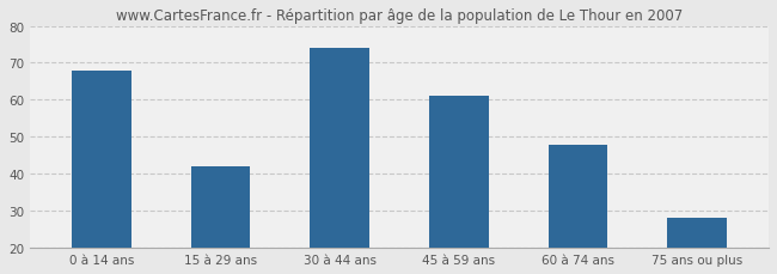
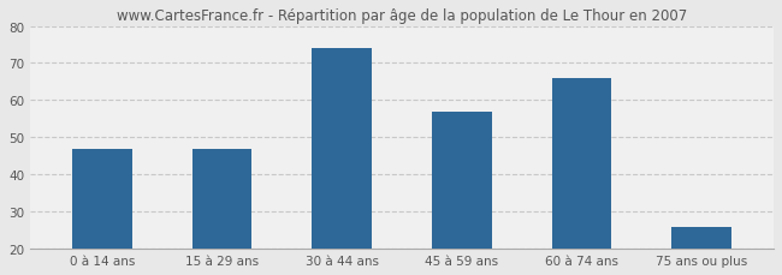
0 à 14 ans: 68 -> 47
15 à 29 ans: 42 -> 47
45 à 59 ans: 61 -> 57
60 à 74 ans: 48 -> 66
75 ans ou plus: 28 -> 26
